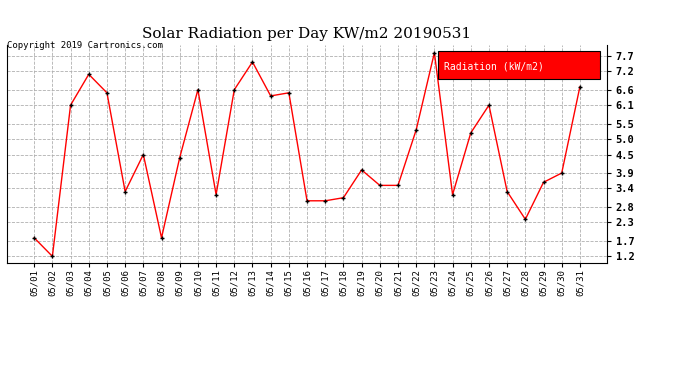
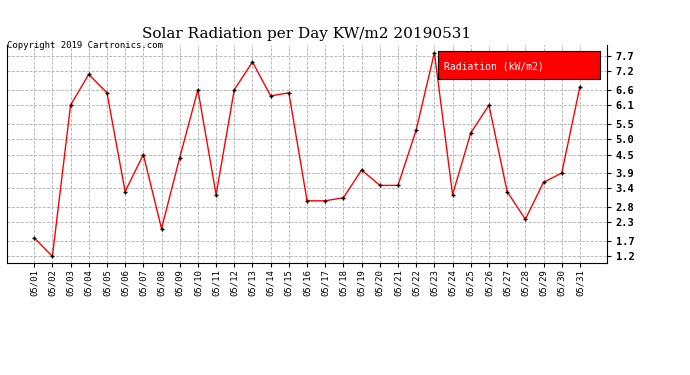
05/08: 1.8 -> 2.1
